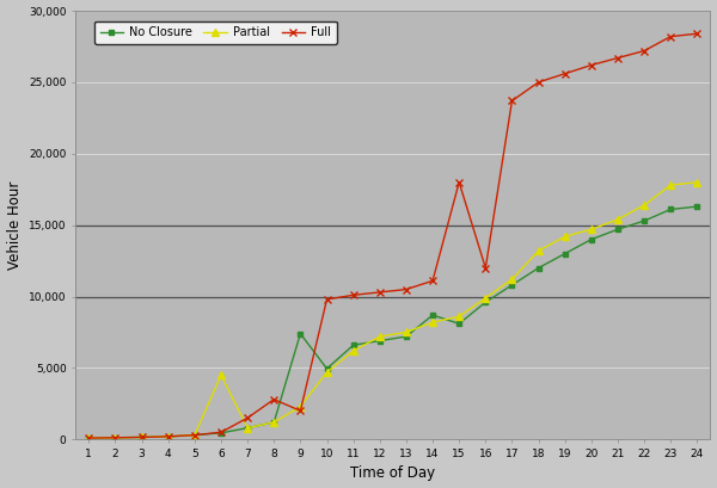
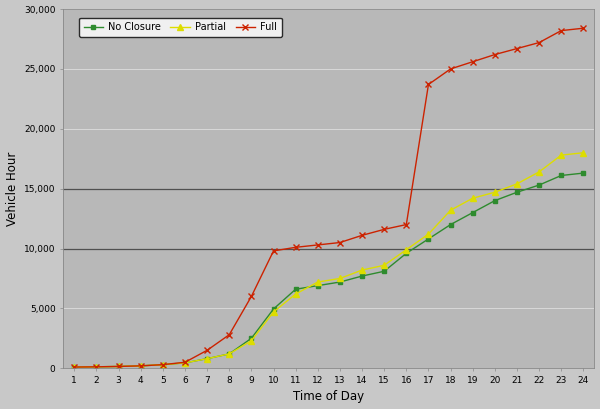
Partial/6: 4,500 -> 400
No Closure/9: 7,400 -> 2,500
Full/9: 2,000 -> 6,000
No Closure/14: 8,700 -> 7,700
Full/15: 18,000 -> 11,600
